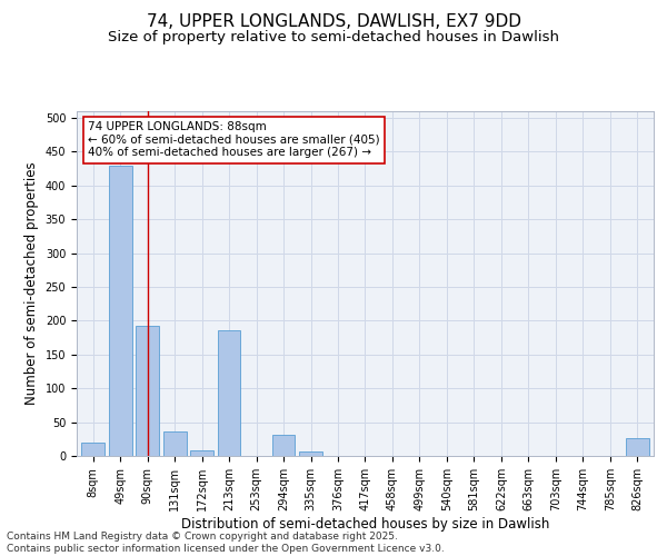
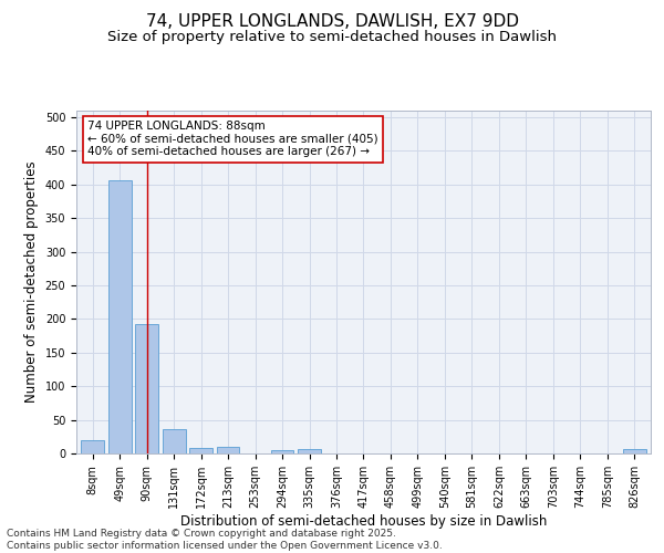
49sqm: 430 -> 407
213sqm: 186 -> 10
294sqm: 32 -> 5
826sqm: 26 -> 6
